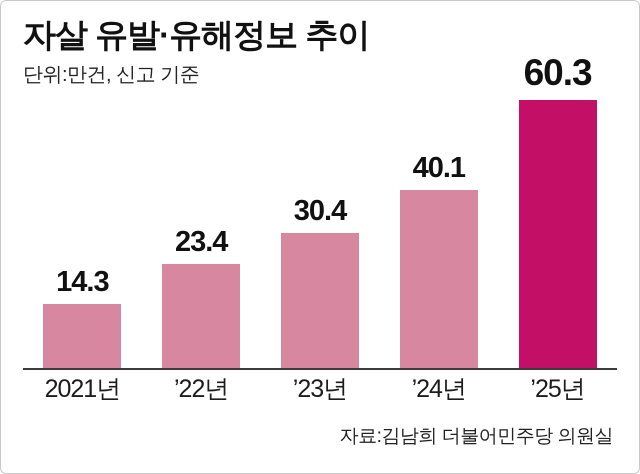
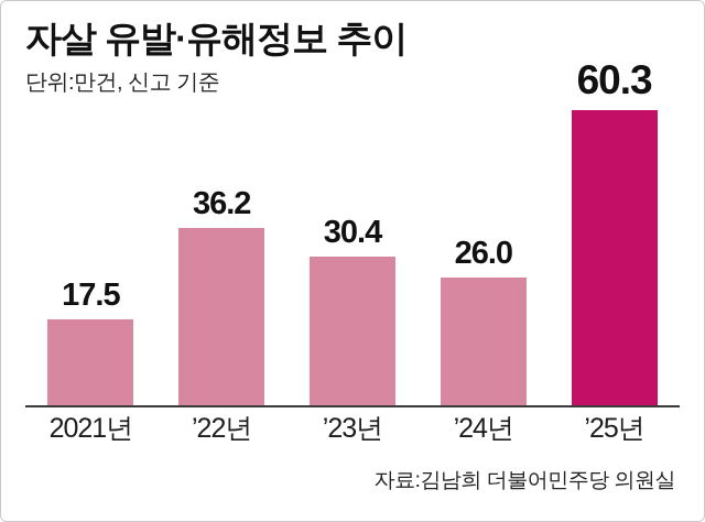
2021년: 14.3 -> 17.5
’22년: 23.4 -> 36.2
’24년: 40.1 -> 26.0
